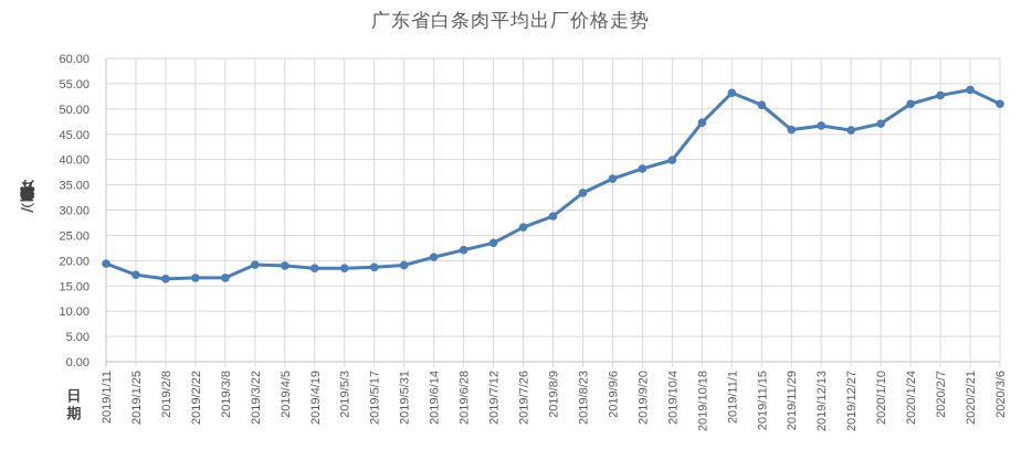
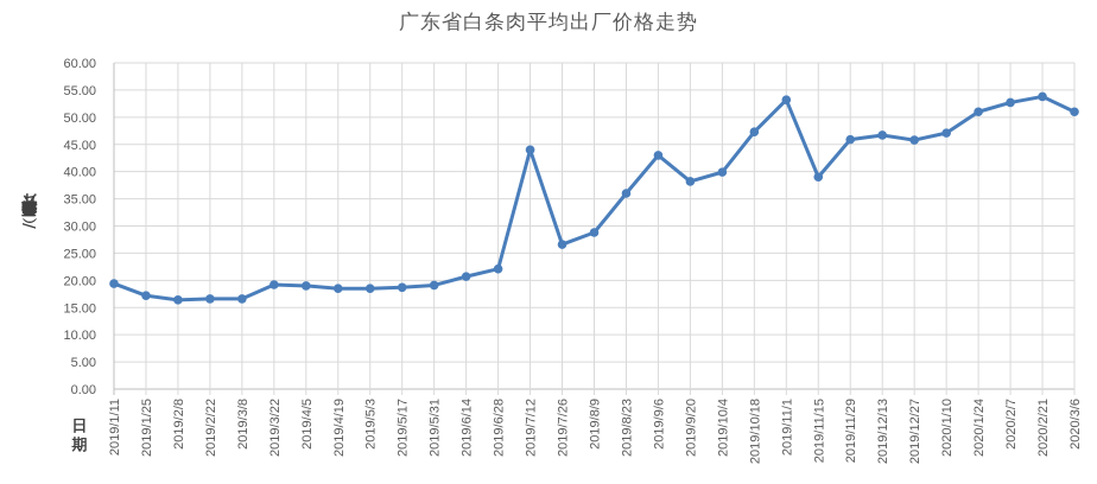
2019/7/12: 24 -> 44
2019/8/23: 33 -> 36
2019/9/6: 36 -> 43
2019/11/15: 51 -> 39
